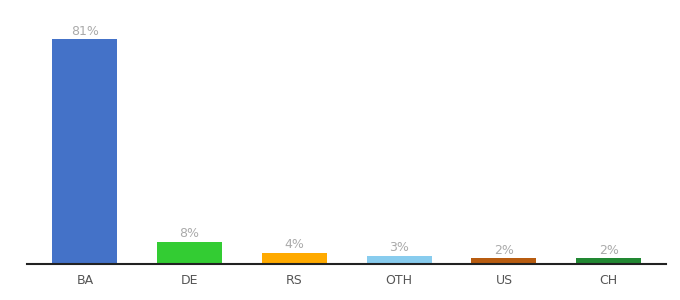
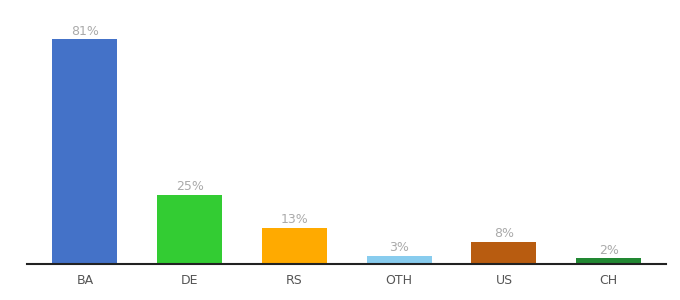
DE: 8% -> 25%
RS: 4% -> 13%
US: 2% -> 8%
